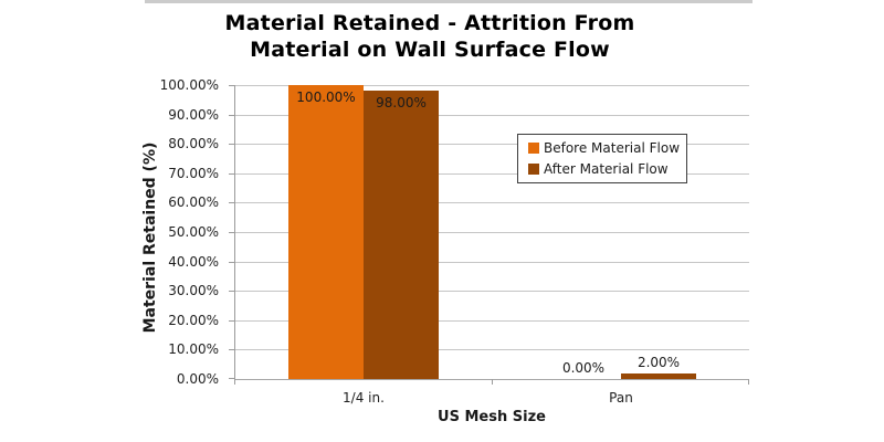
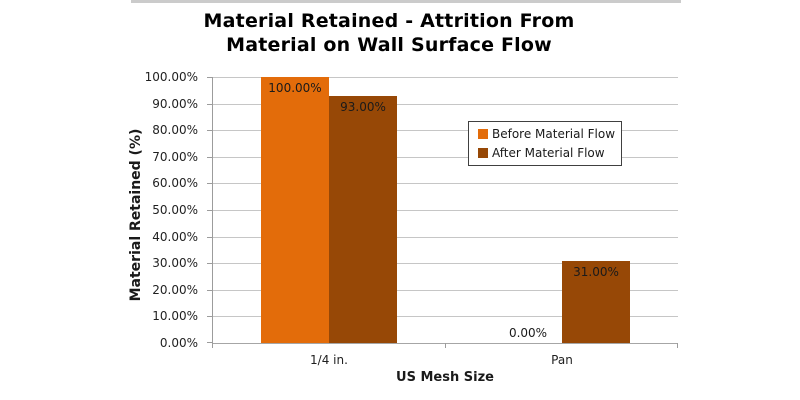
After Material Flow/1/4 in.: 98.00% -> 93.00%
After Material Flow/Pan: 2.00% -> 31.00%
